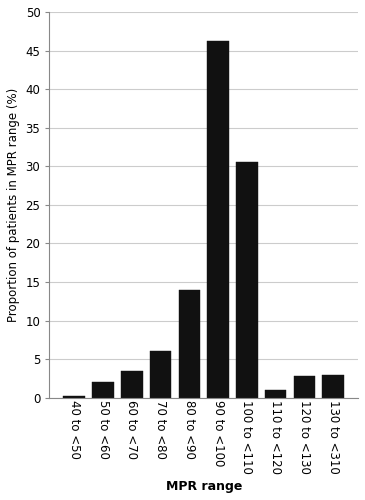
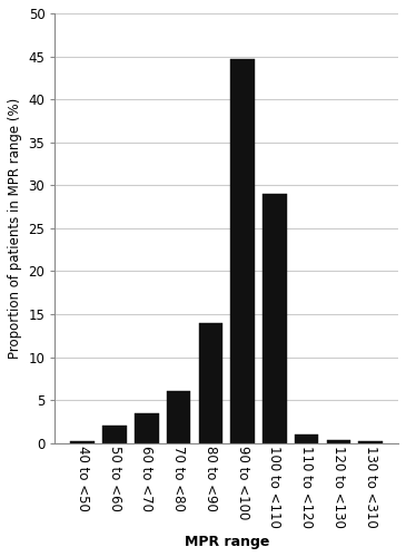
90 to <100: 46.2 -> 44.7
100 to <110: 30.6 -> 29.0
120 to <130: 2.8 -> 0.3
130 to <310: 3.0 -> 0.2
